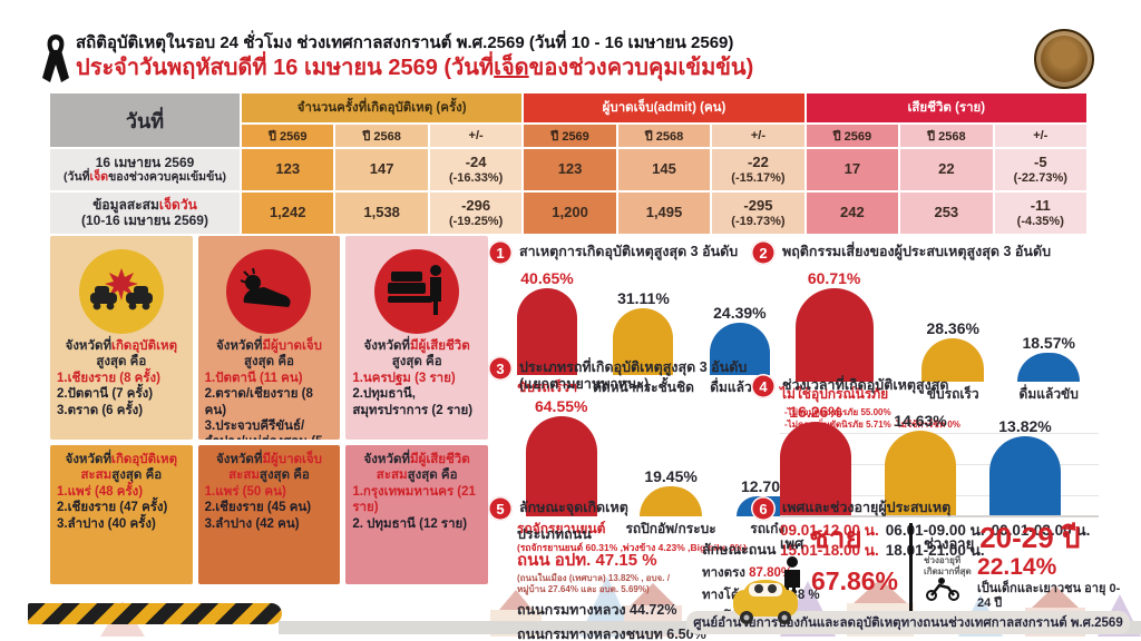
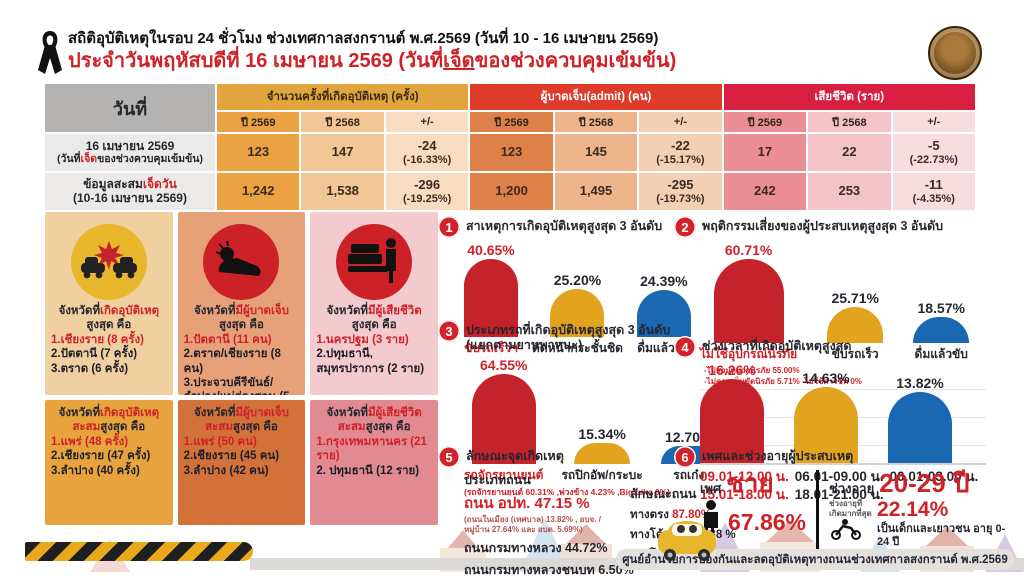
สาเหตุการเกิดอุบัติเหตุสูงสุด 3 อันดับ/ตัดหน้ากระชั้นชิด: 31.11% -> 25.20%
พฤติกรรมเสี่ยงของผู้ประสบเหตุสูงสุด 3 อันดับ/ขับรถเร็ว: 28.36% -> 25.71%
ประเภทรถที่เกิดอุบัติเหตุสูงสุด 3 อันดับ/รถปิกอัพ/กระบะ: 19.45% -> 15.34%
